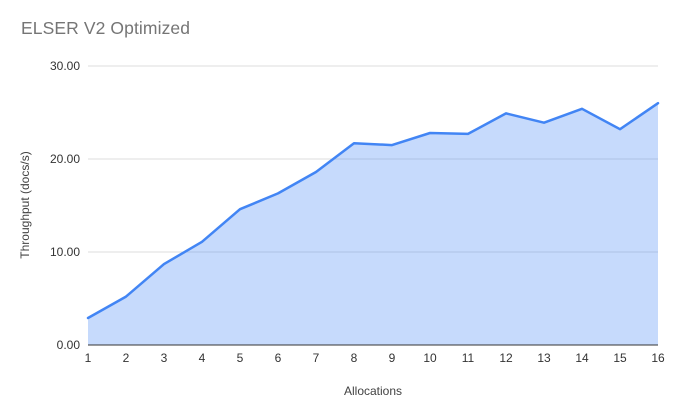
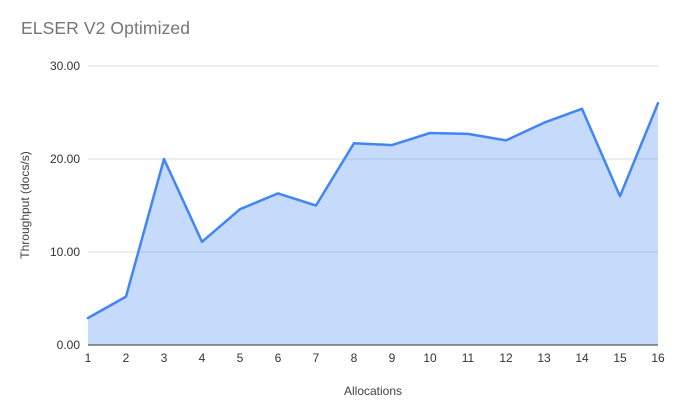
3: 9 -> 20
7: 19 -> 15
12: 25 -> 22
15: 23 -> 16
